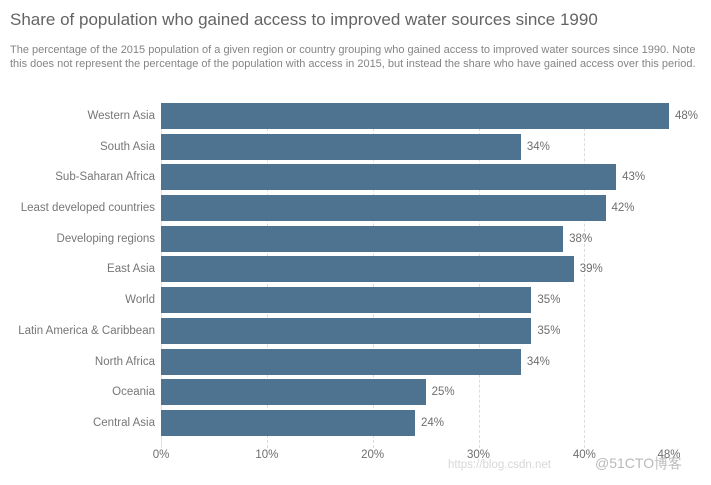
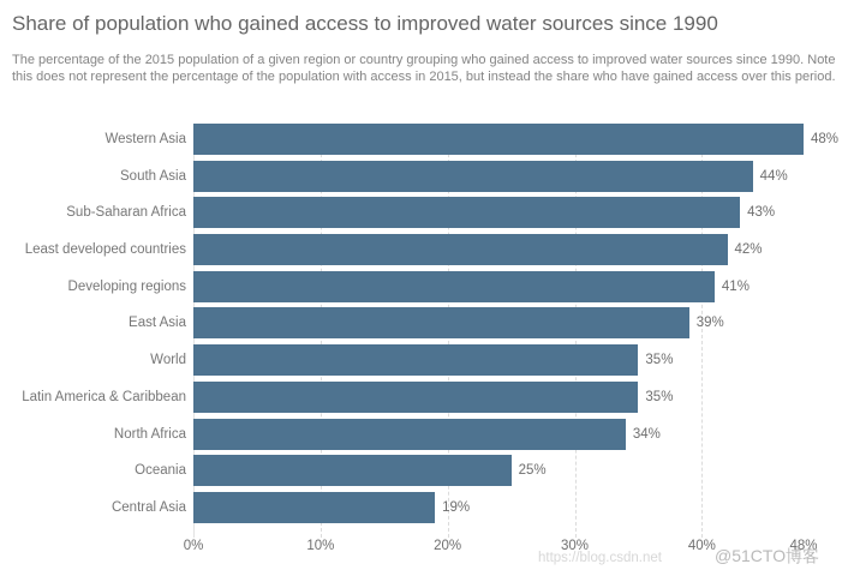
South Asia: 34% -> 44%
Developing regions: 38% -> 41%
Central Asia: 24% -> 19%
